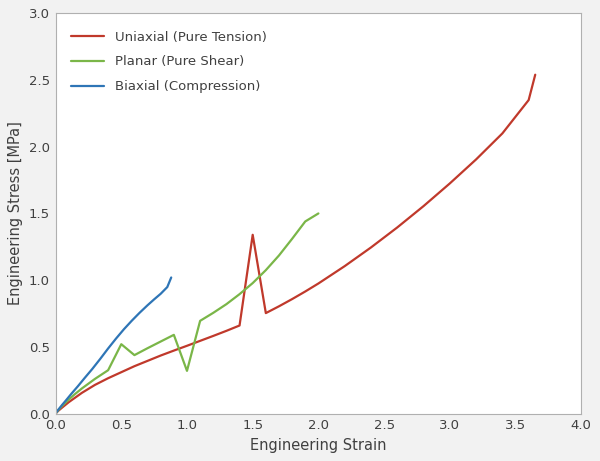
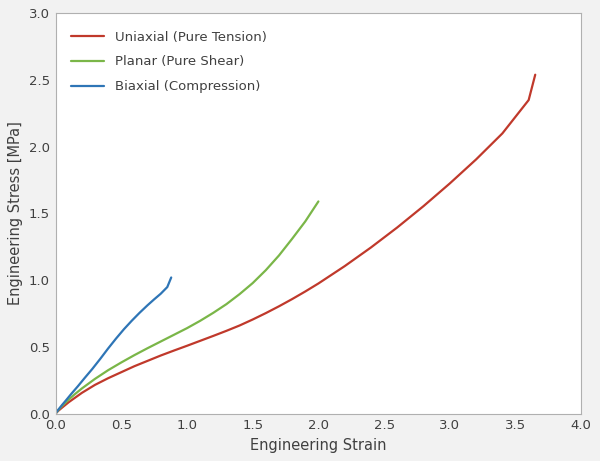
Planar (Pure Shear)/0.5: 0.52 -> 0.38
Planar (Pure Shear)/1.0: 0.32 -> 0.64
Uniaxial (Pure Tension)/1.5: 1.34 -> 0.70
Planar (Pure Shear)/2.0: 1.50 -> 1.59
